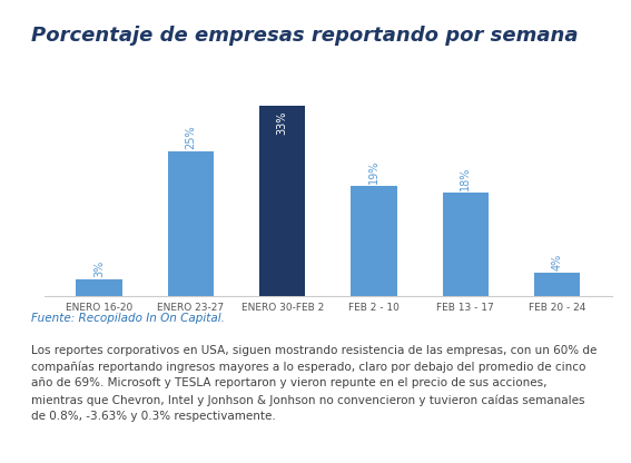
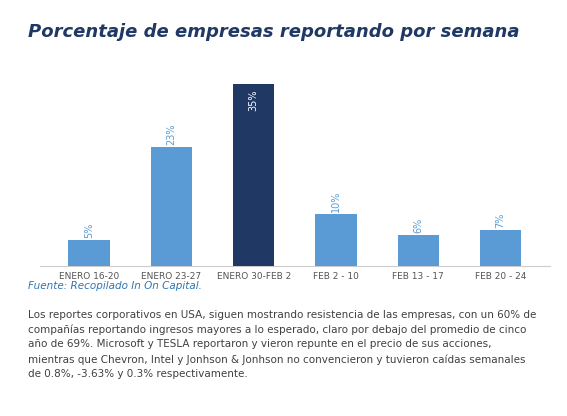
ENERO 16-20: 3% -> 5%
ENERO 23-27: 25% -> 23%
ENERO 30-FEB 2: 33% -> 35%
FEB 2 - 10: 19% -> 10%
FEB 13 - 17: 18% -> 6%
FEB 20 - 24: 4% -> 7%
